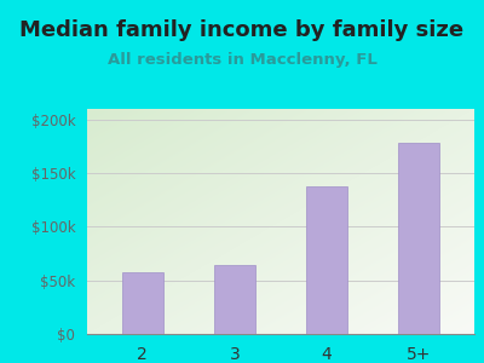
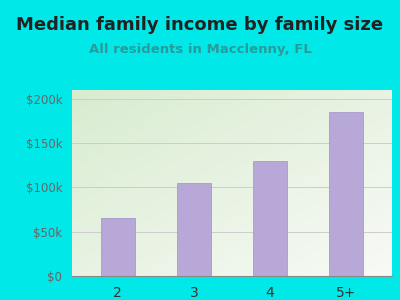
2: $58k -> $65k
3: $64k -> $105k
4: $138k -> $130k
5+: $178k -> $185k
